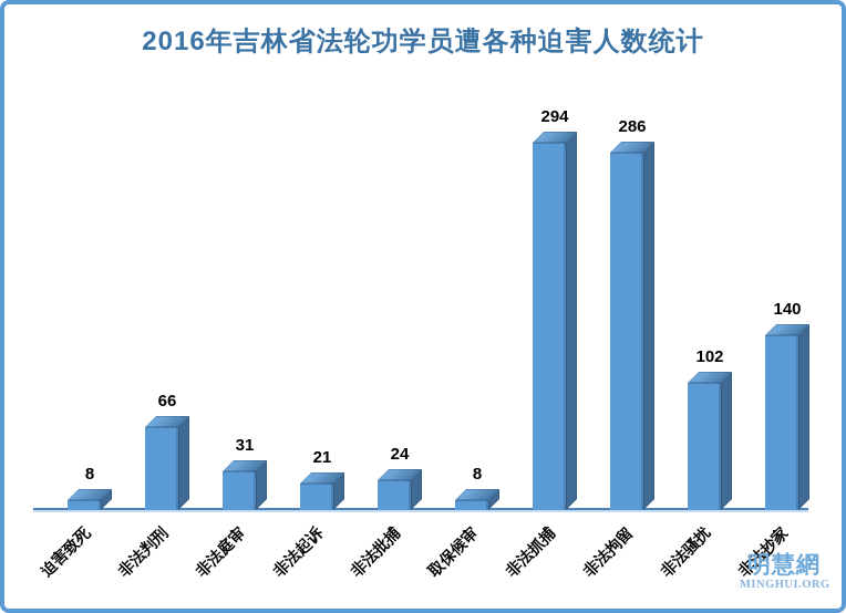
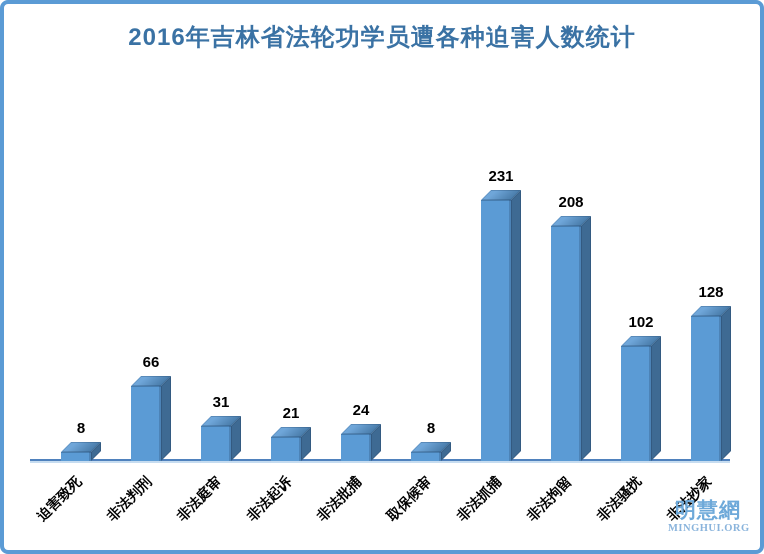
非法抓捕: 294 -> 231
非法拘留: 286 -> 208
非法抄家: 140 -> 128
